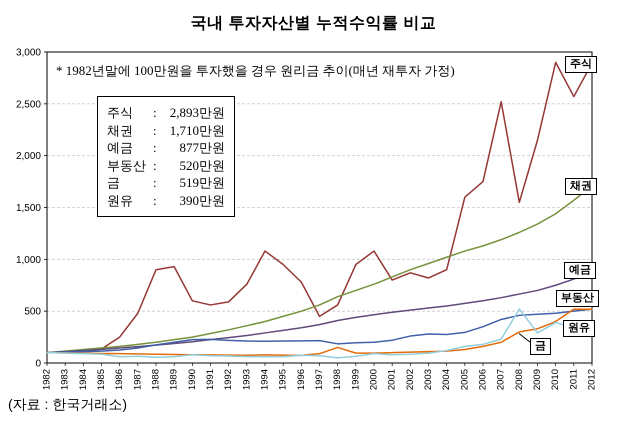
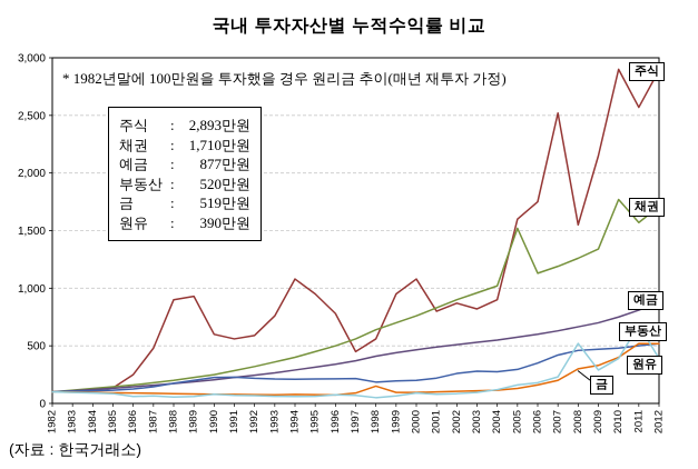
채권/2005: 1080 -> 1520
채권/2010: 1440 -> 1770
원유/2011: 340 -> 680
